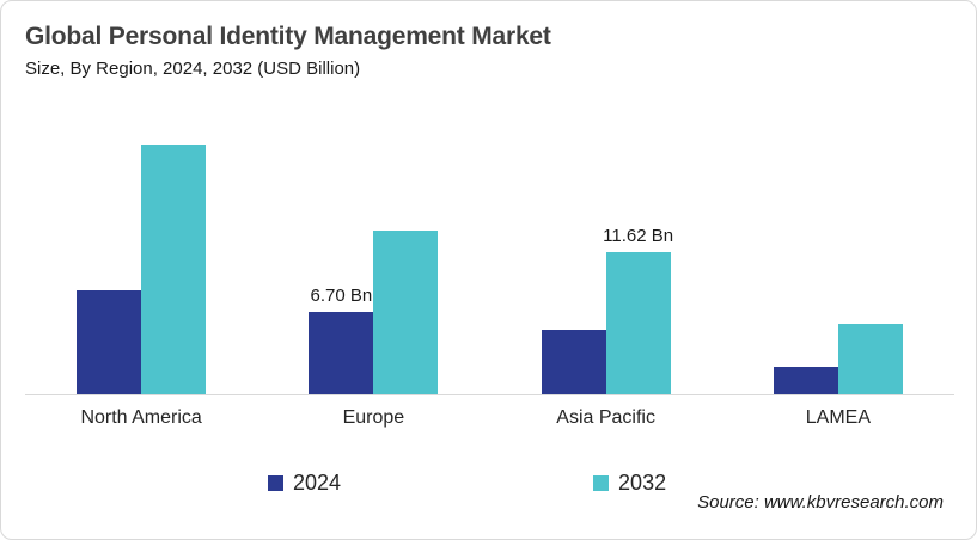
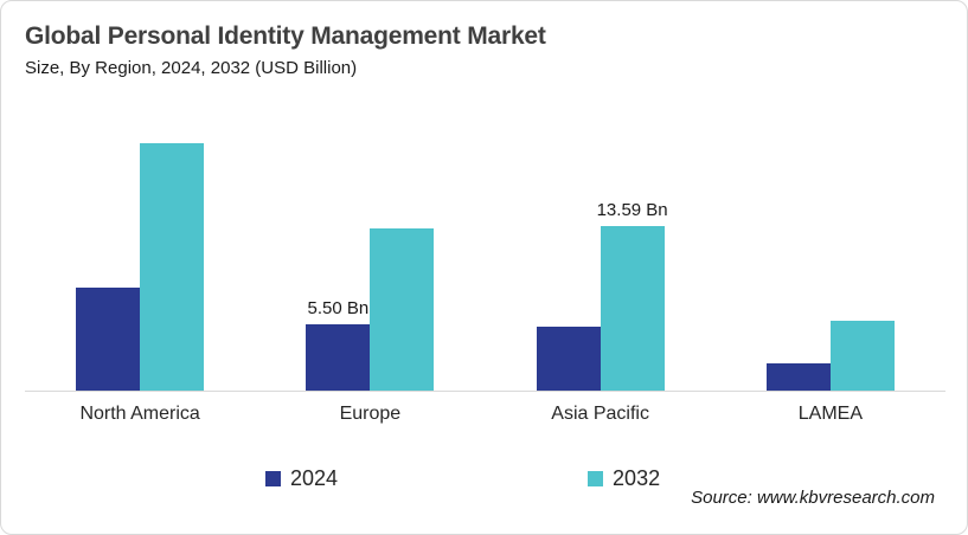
2024/Europe: 6.70 -> 5.50
2032/Asia Pacific: 11.62 -> 13.59
